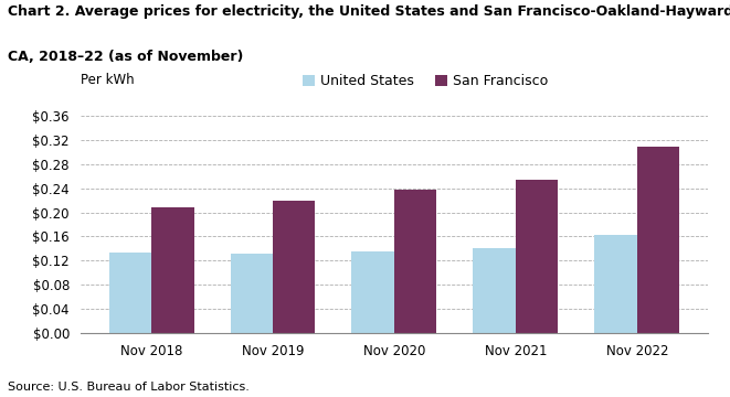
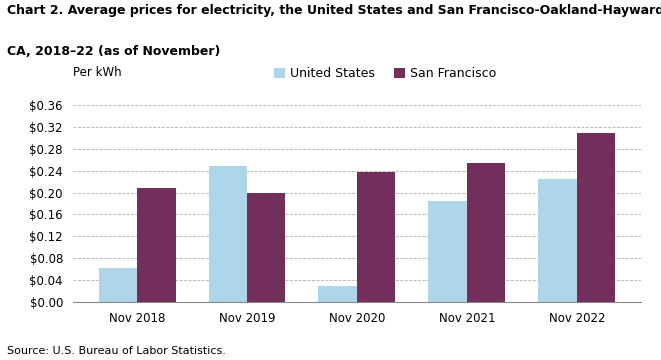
United States/Nov 2018: $0.134 -> $0.062
United States/Nov 2019: $0.132 -> $0.248
San Francisco/Nov 2019: $0.219 -> $0.200
United States/Nov 2020: $0.135 -> $0.030
United States/Nov 2021: $0.140 -> $0.184
United States/Nov 2022: $0.163 -> $0.224
